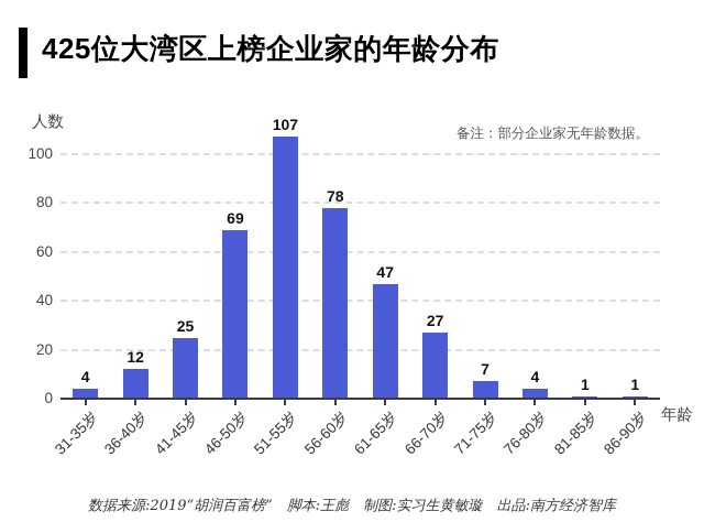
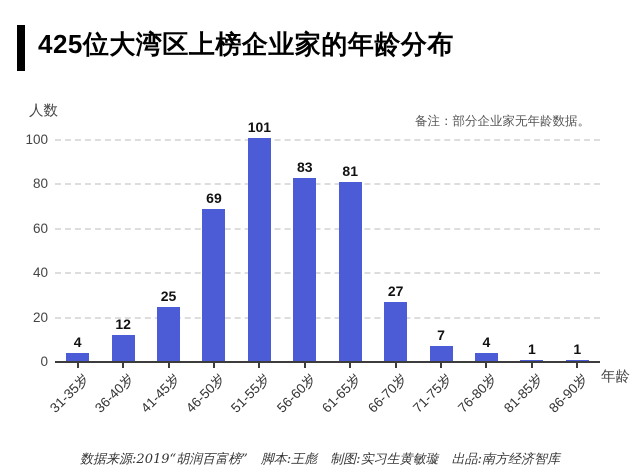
51-55岁: 107 -> 101
56-60岁: 78 -> 83
61-65岁: 47 -> 81
